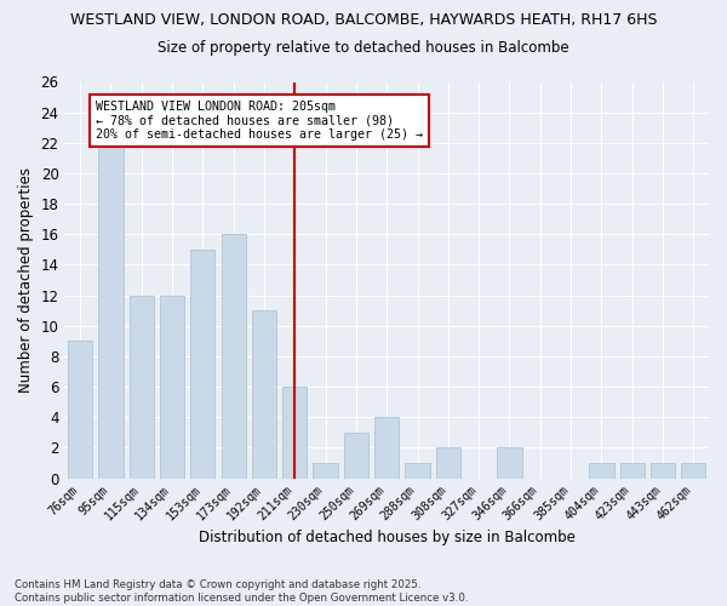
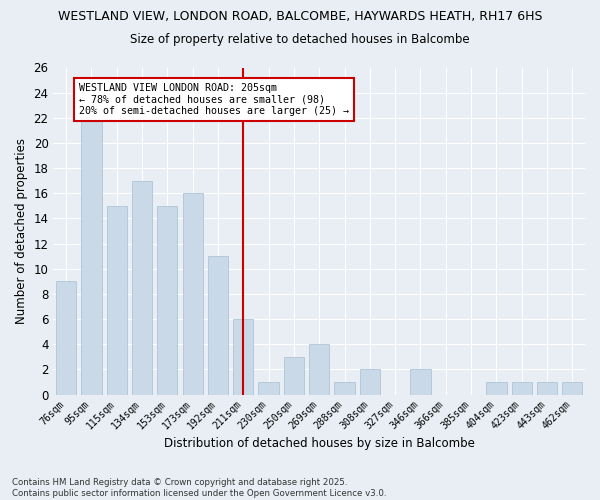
115sqm: 12 -> 15
134sqm: 12 -> 17
